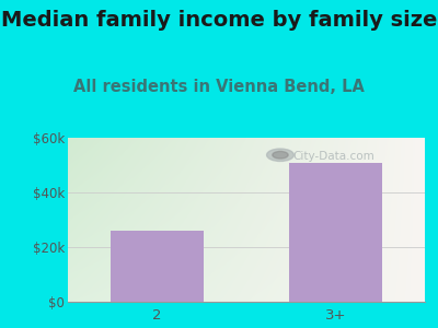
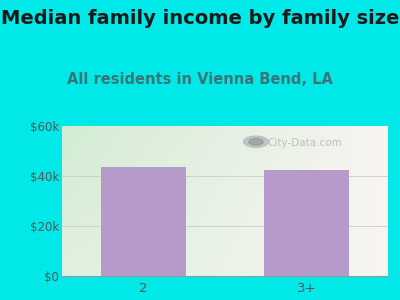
2: $26.0k -> $43.5k
3+: $51.0k -> $42.5k
